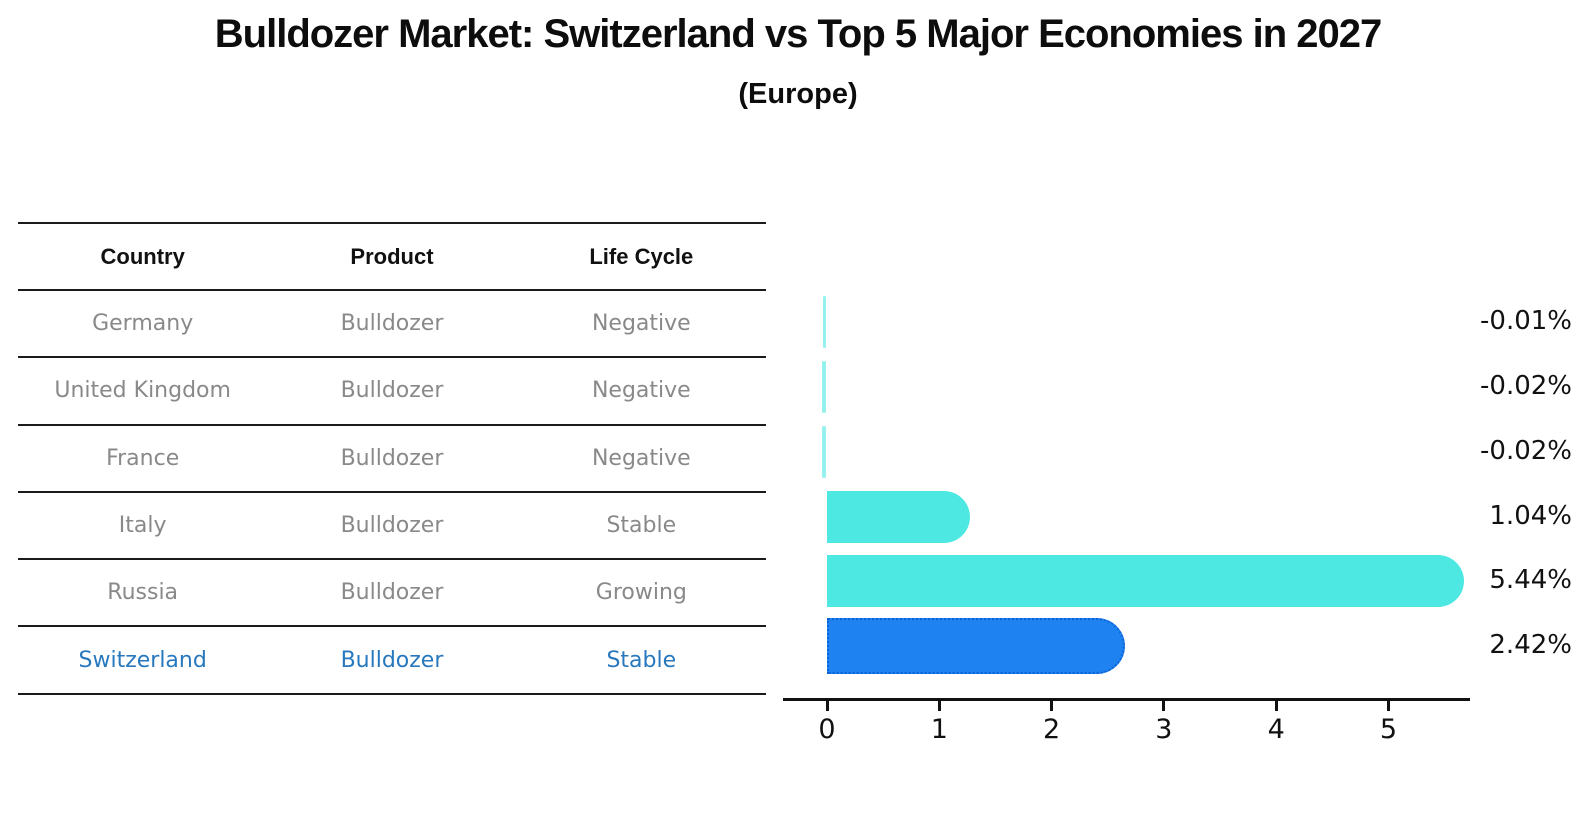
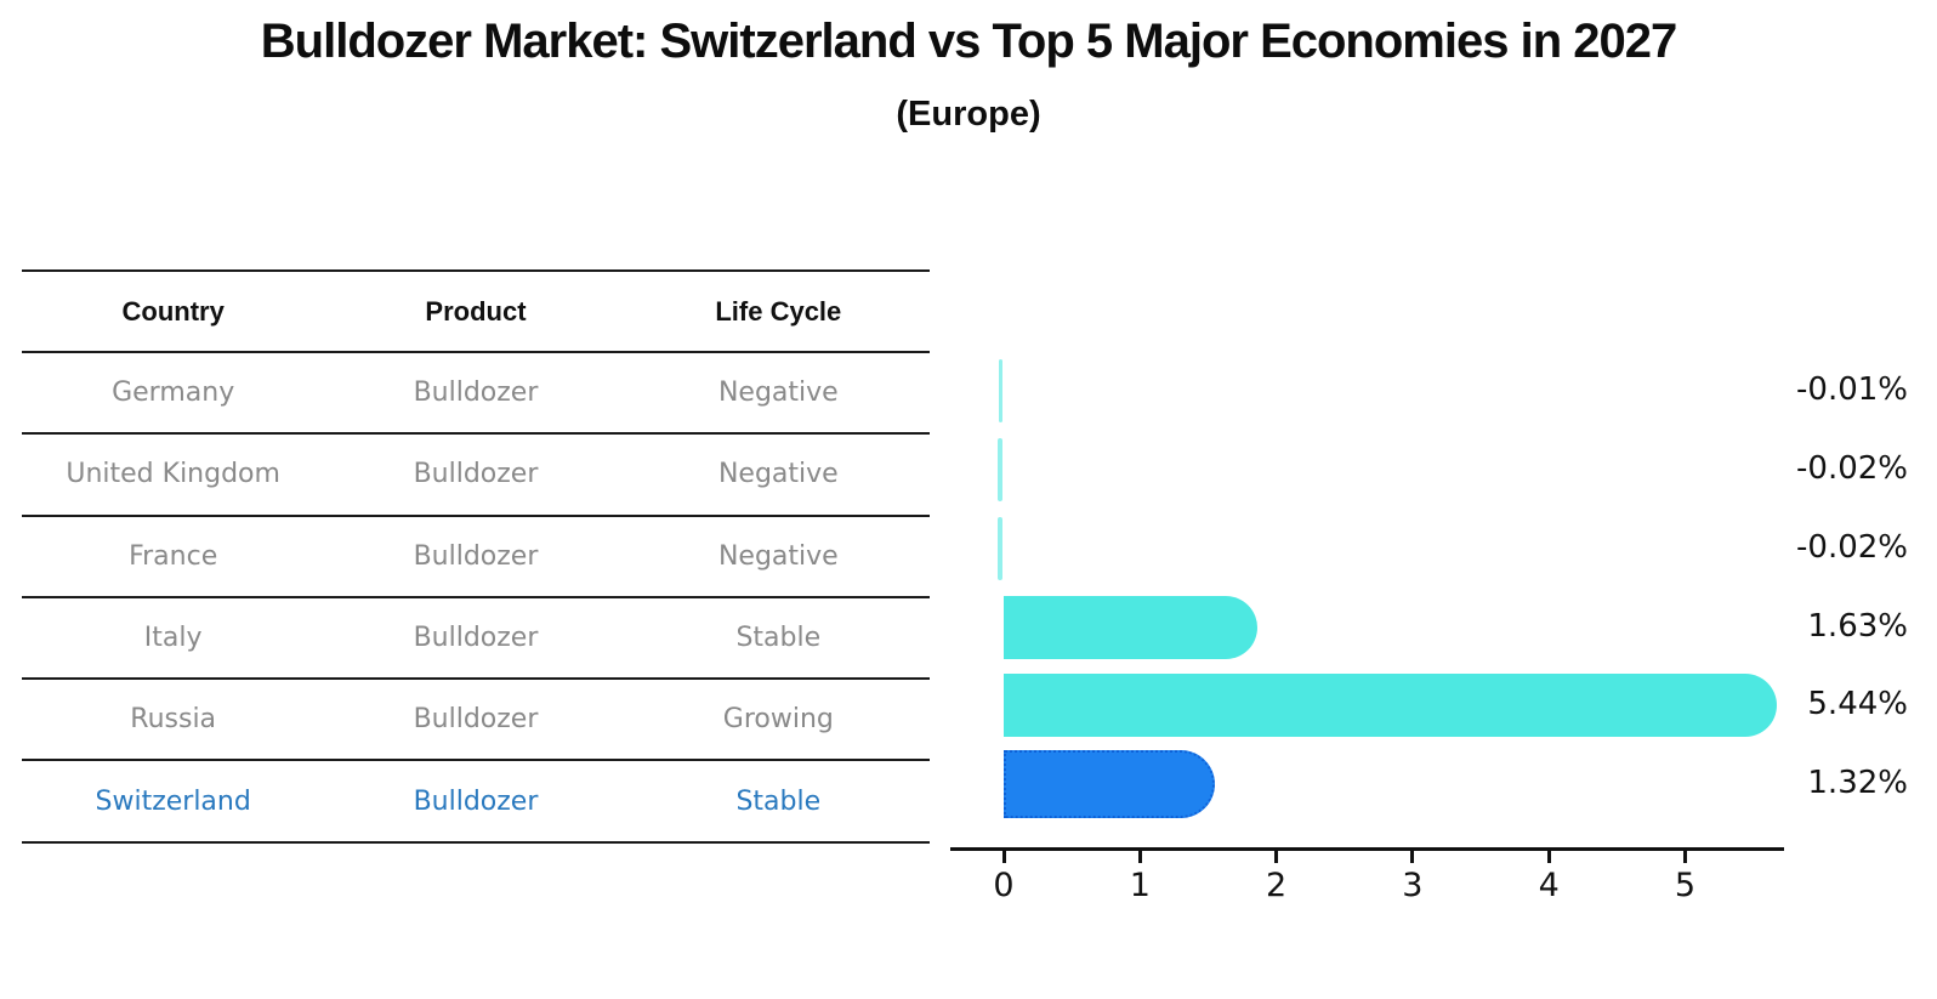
Italy: 1.04% -> 1.63%
Switzerland: 2.42% -> 1.32%
